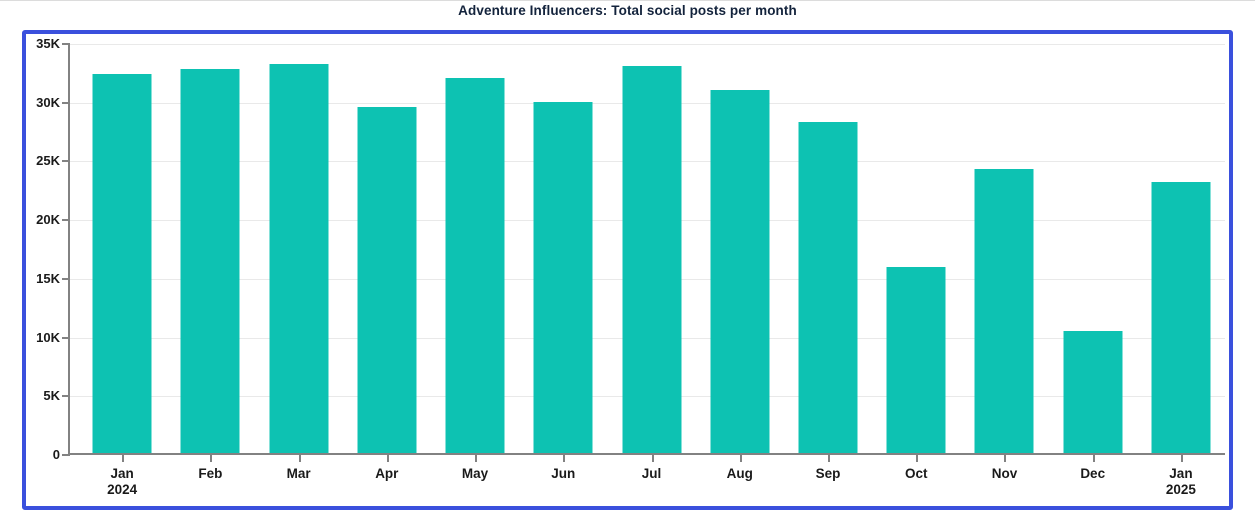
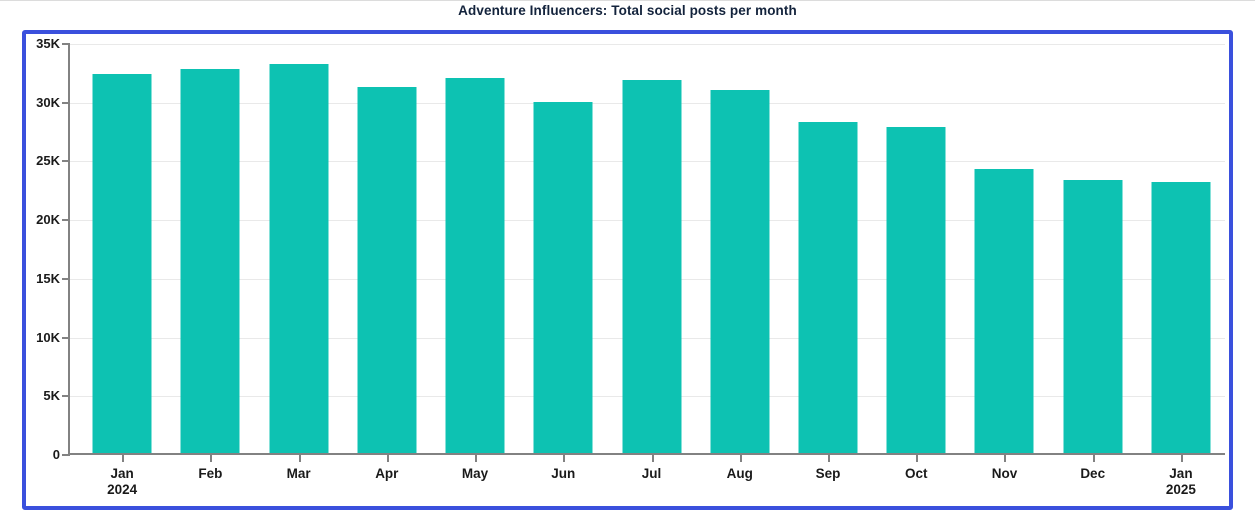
Apr: 29.6K -> 31.3K
Jul: 33.1K -> 32.0K
Oct: 15.9K -> 27.9K
Dec: 10.4K -> 23.4K
